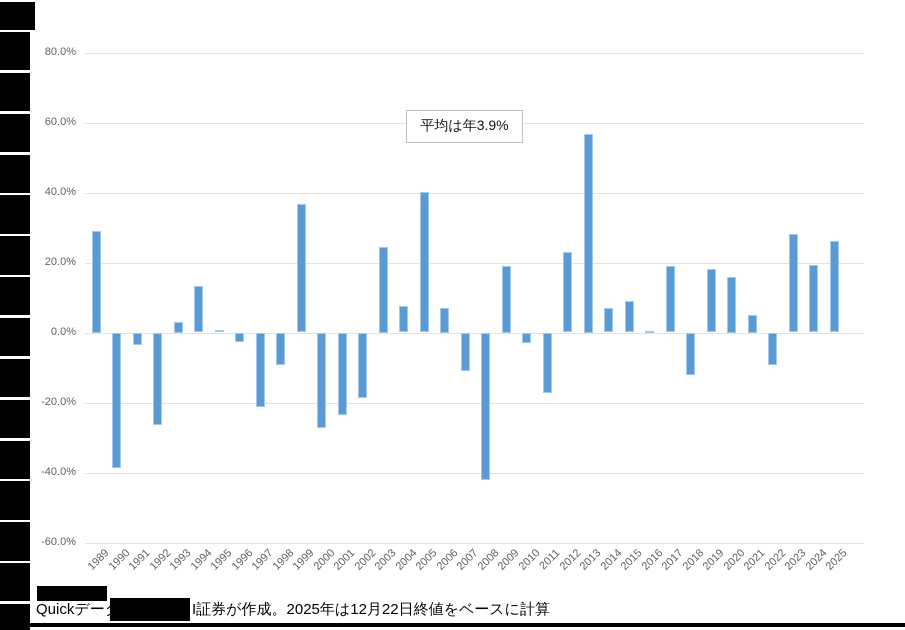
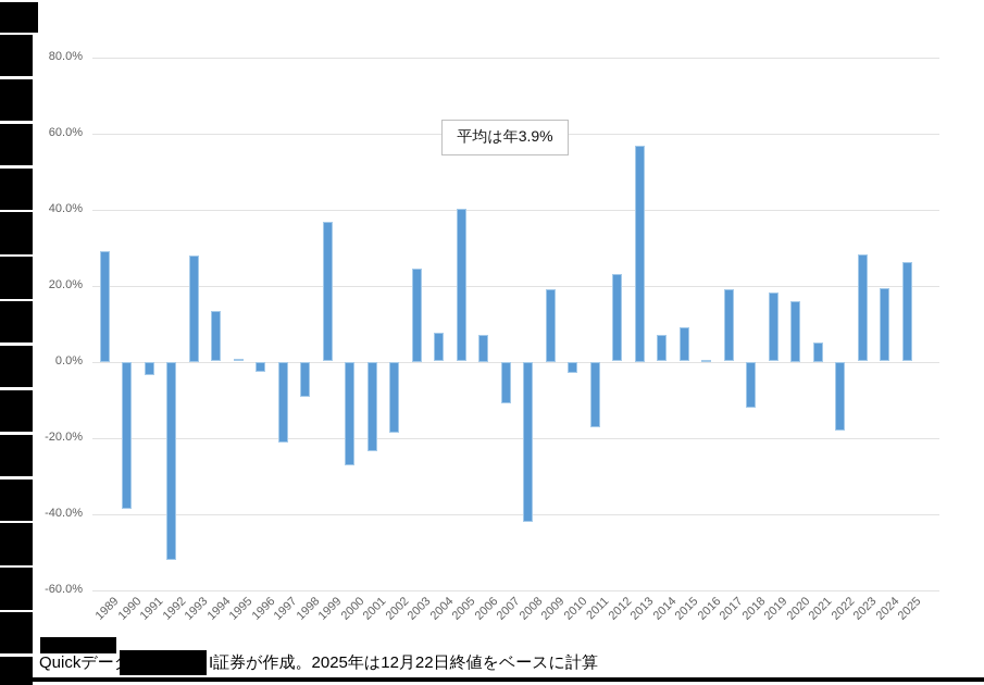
1992: -26% -> -52%
1993: 3% -> 28%
2022: -9% -> -18%
